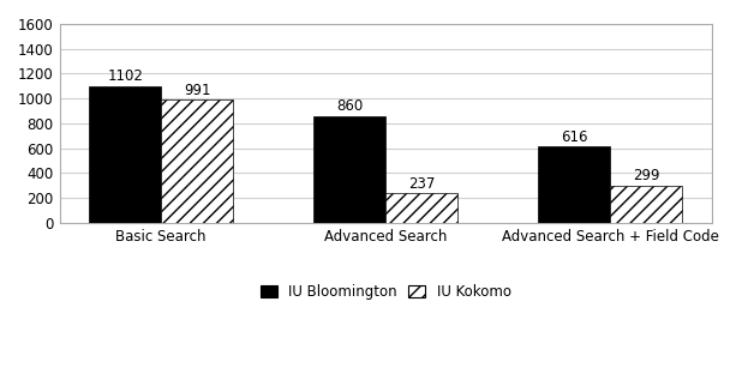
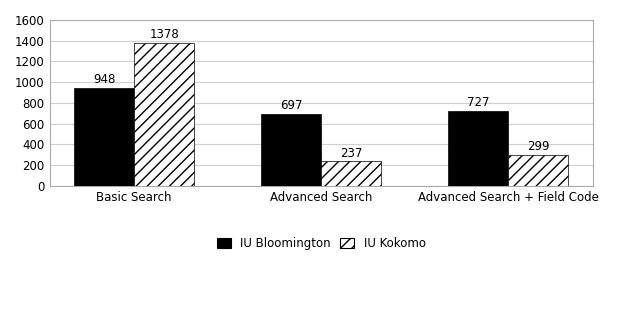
IU Bloomington/Basic Search: 1102 -> 948
IU Kokomo/Basic Search: 991 -> 1378
IU Bloomington/Advanced Search: 860 -> 697
IU Bloomington/Advanced Search + Field Code: 616 -> 727
